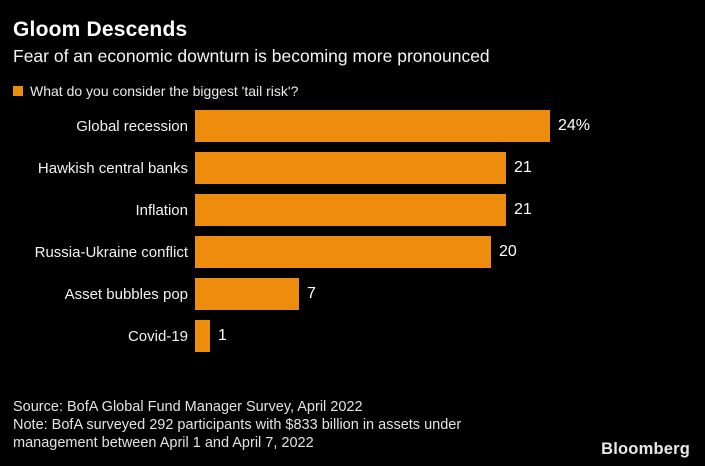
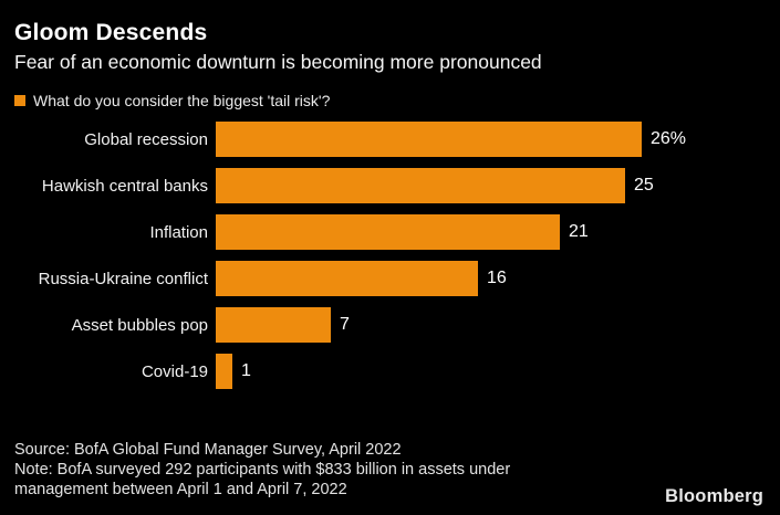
Global recession: 24% -> 26%
Hawkish central banks: 21 -> 25
Russia-Ukraine conflict: 20 -> 16
